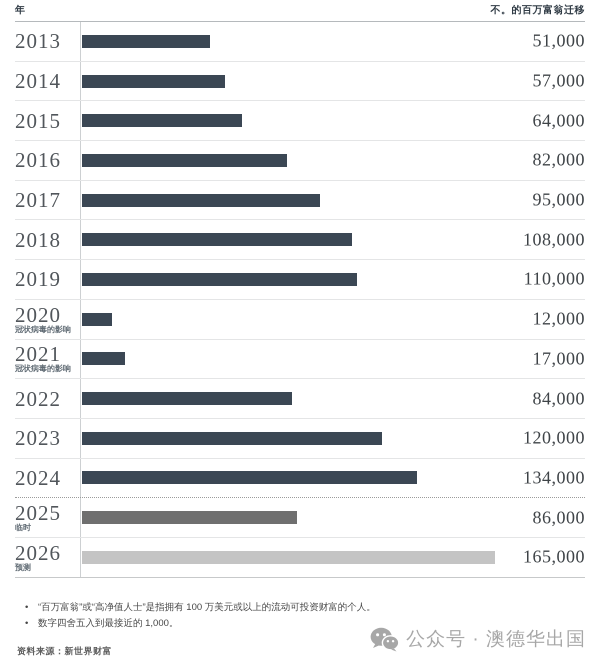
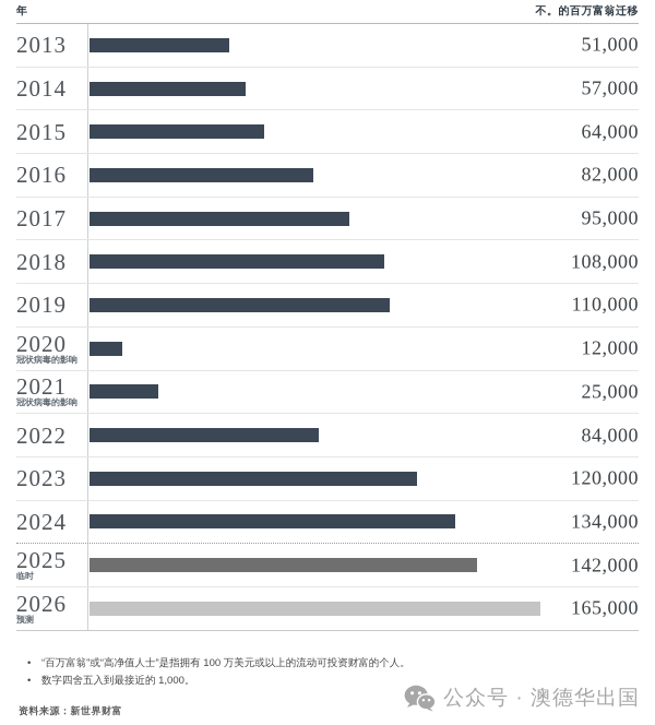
2021: 17,000 -> 25,000
2025: 86,000 -> 142,000
